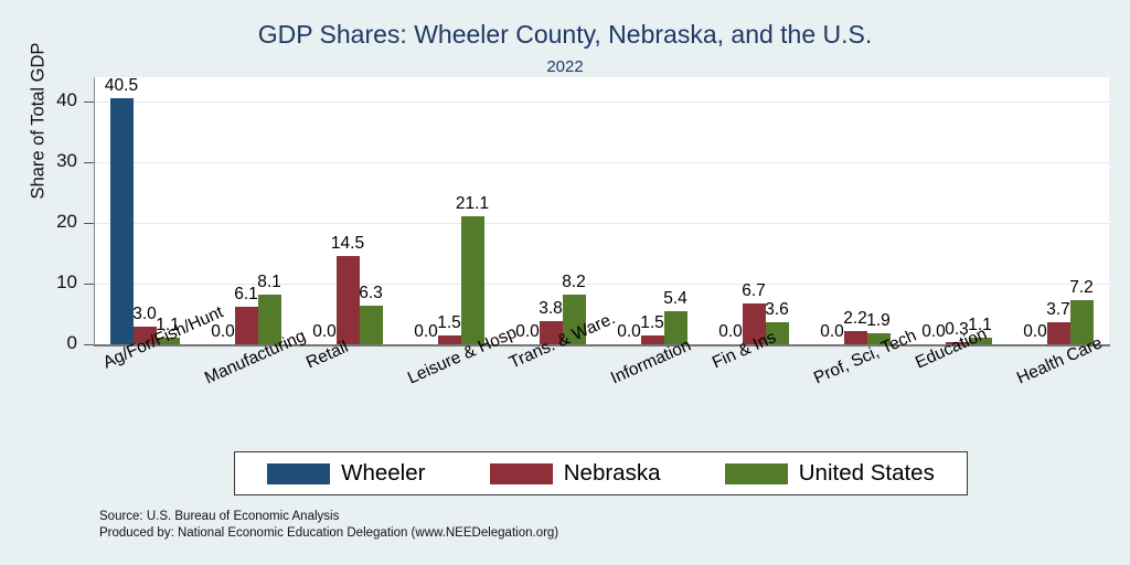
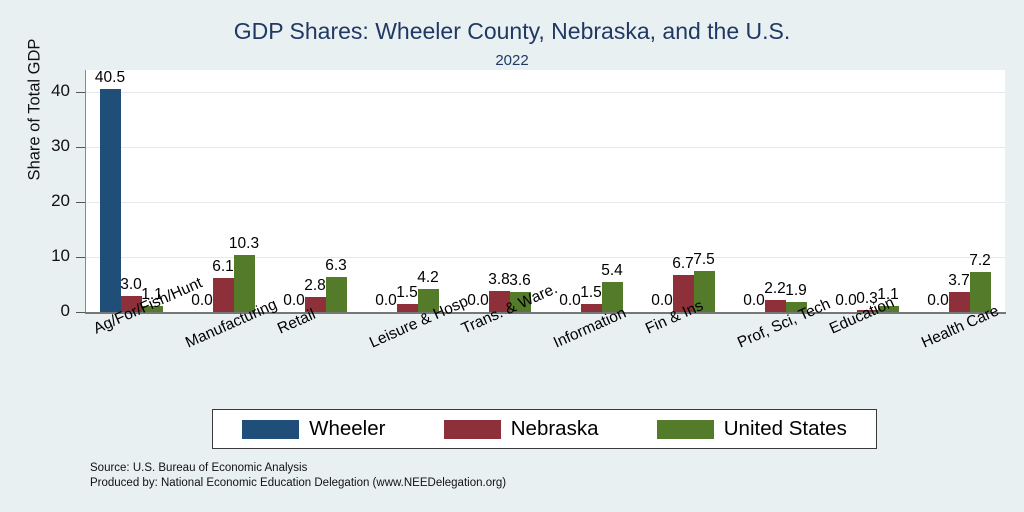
United States/Manufacturing: 8.1 -> 10.3
Nebraska/Retail: 14.5 -> 2.8
United States/Leisure & Hosp: 21.1 -> 4.2
United States/Trans. & Ware.: 8.2 -> 3.6
United States/Fin & Ins: 3.6 -> 7.5
